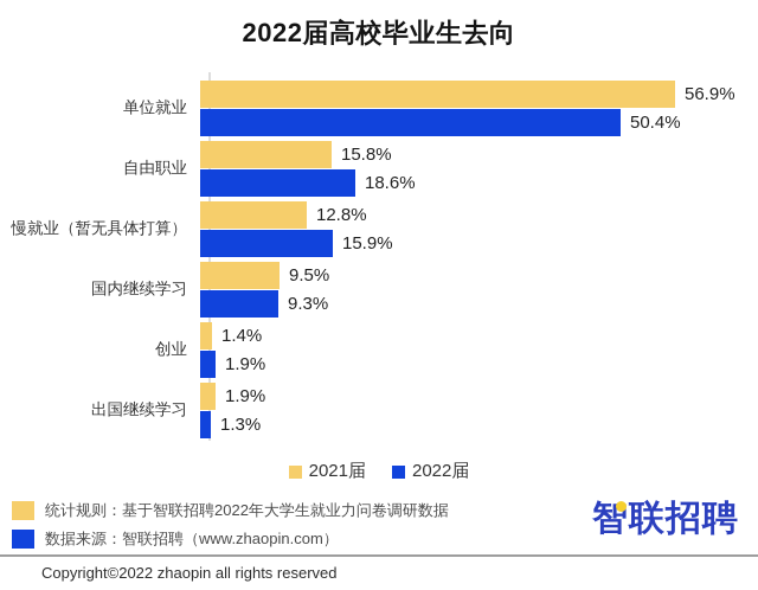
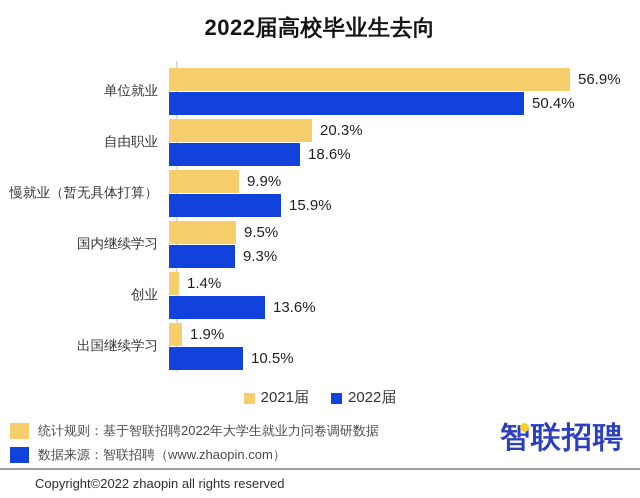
2021届/自由职业: 15.8% -> 20.3%
2021届/慢就业（暂无具体打算）: 12.8% -> 9.9%
2022届/创业: 1.9% -> 13.6%
2022届/出国继续学习: 1.3% -> 10.5%
